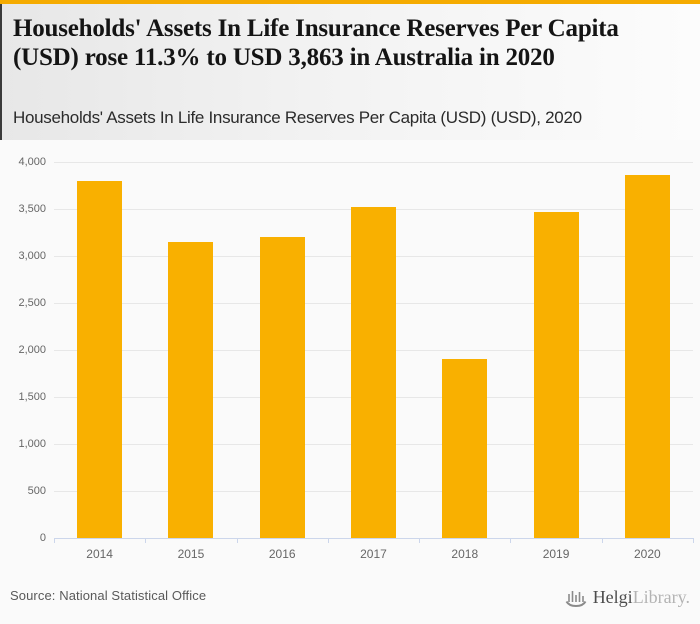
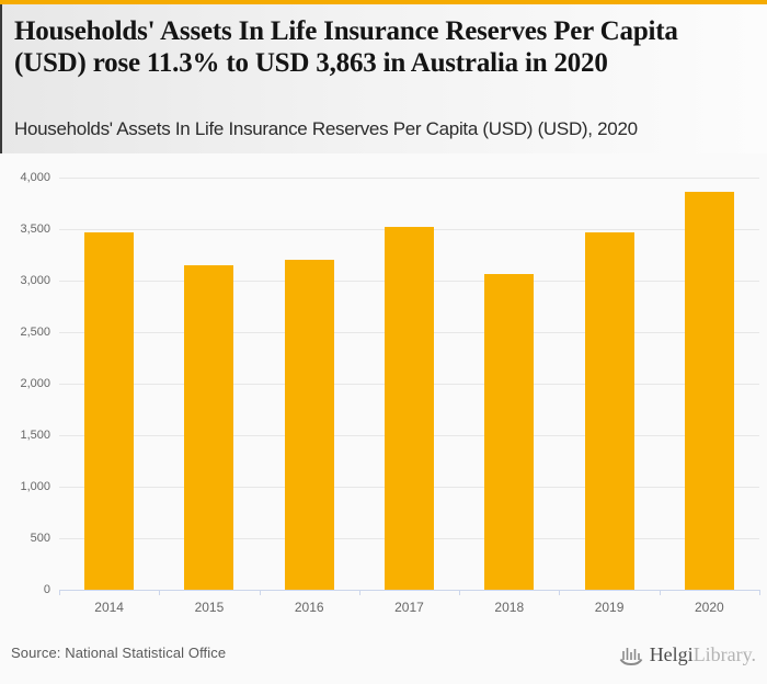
2014: 3800 -> 3500
2018: 1900 -> 3100
